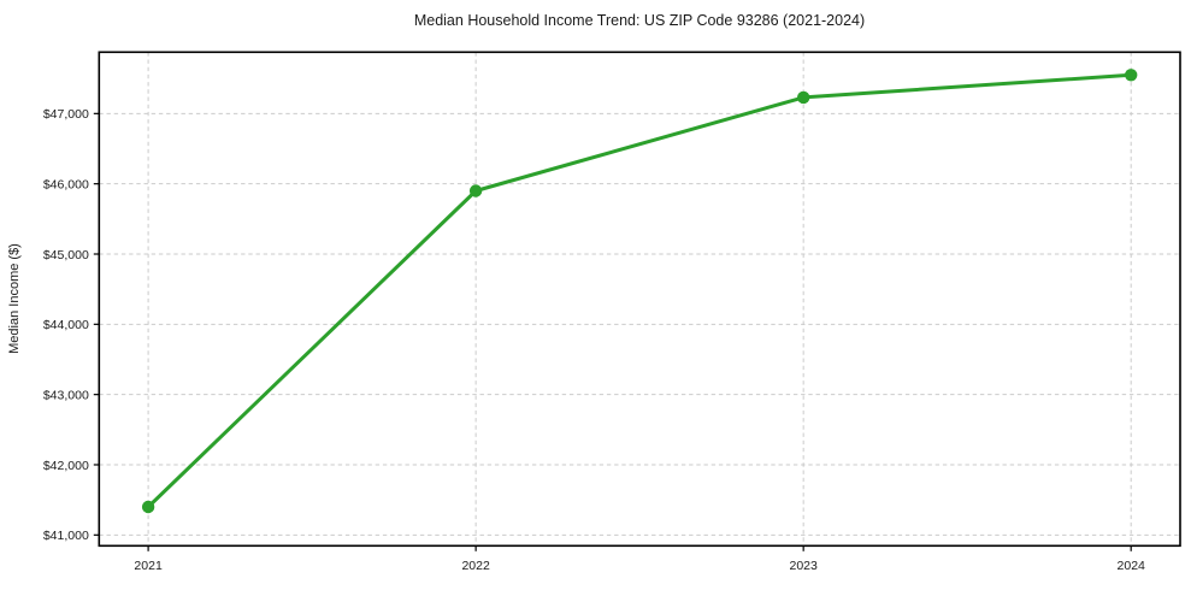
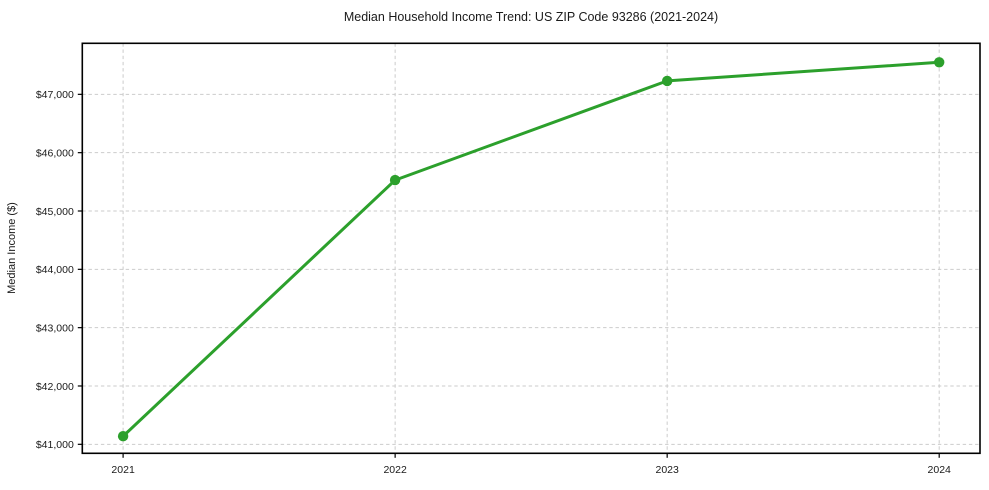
2021: $41400 -> $41100
2022: $45900 -> $45500
